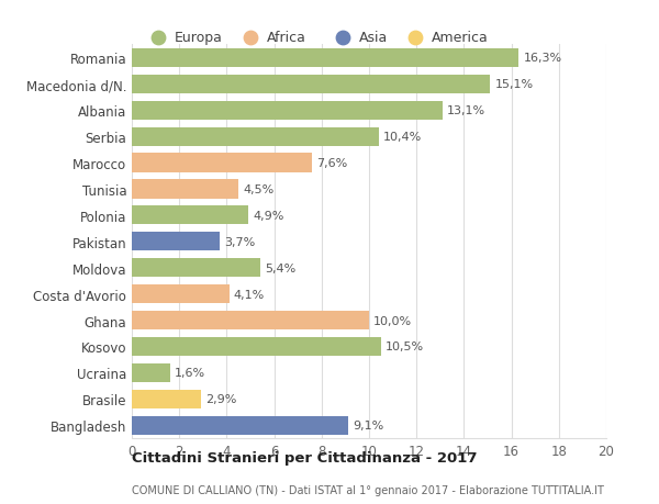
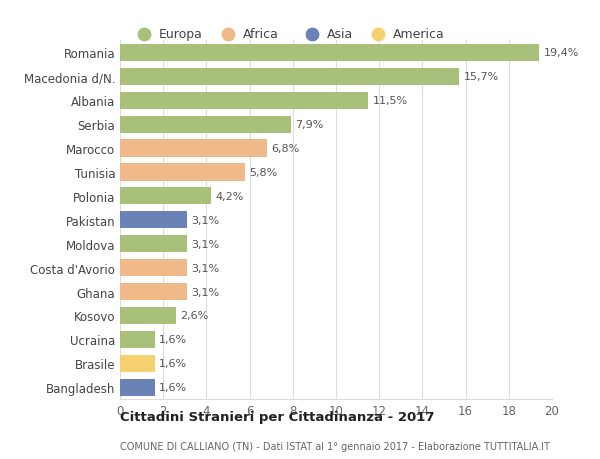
Romania: 16,3% -> 19,4%
Macedonia d/N.: 15,1% -> 15,7%
Albania: 13,1% -> 11,5%
Serbia: 10,4% -> 7,9%
Marocco: 7,6% -> 6,8%
Tunisia: 4,5% -> 5,8%
Polonia: 4,9% -> 4,2%
Pakistan: 3,7% -> 3,1%
Moldova: 5,4% -> 3,1%
Costa d'Avorio: 4,1% -> 3,1%
Ghana: 10,0% -> 3,1%
Kosovo: 10,5% -> 2,6%
Brasile: 2,9% -> 1,6%
Bangladesh: 9,1% -> 1,6%
